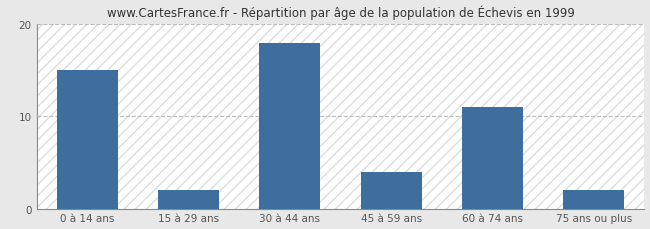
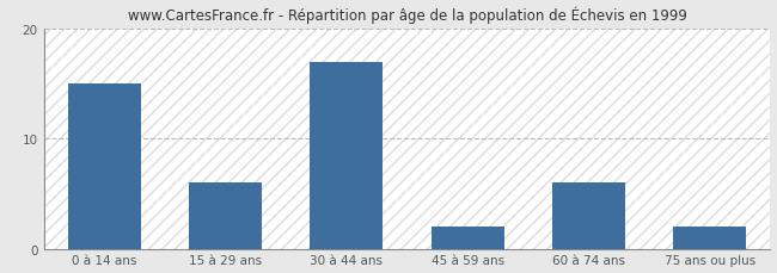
15 à 29 ans: 2 -> 6
30 à 44 ans: 18 -> 17
45 à 59 ans: 4 -> 2
60 à 74 ans: 11 -> 6
